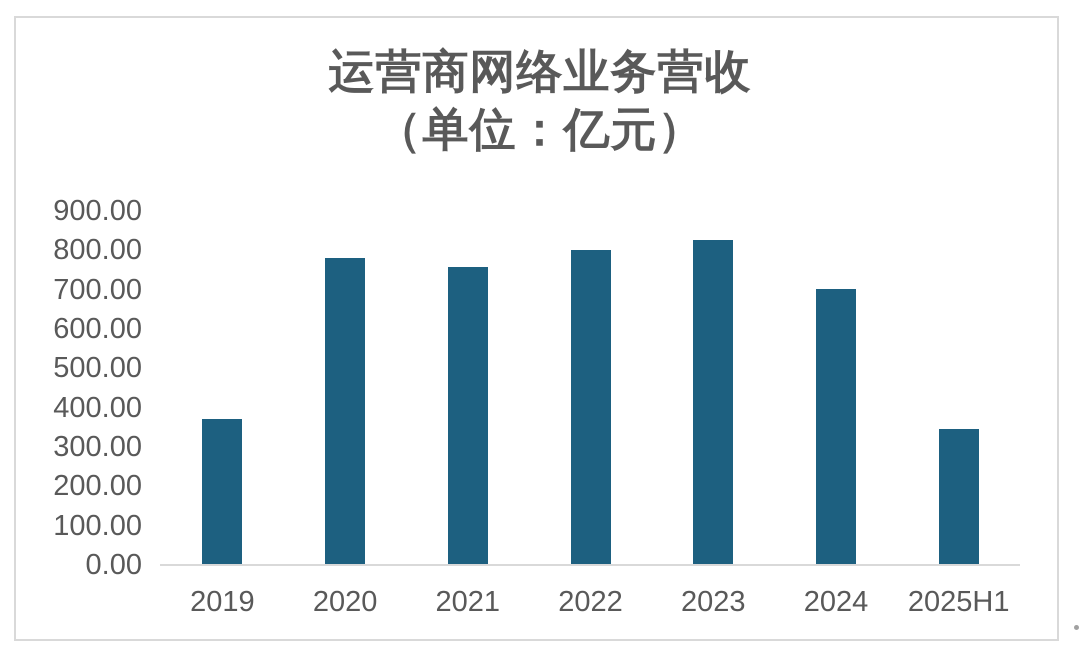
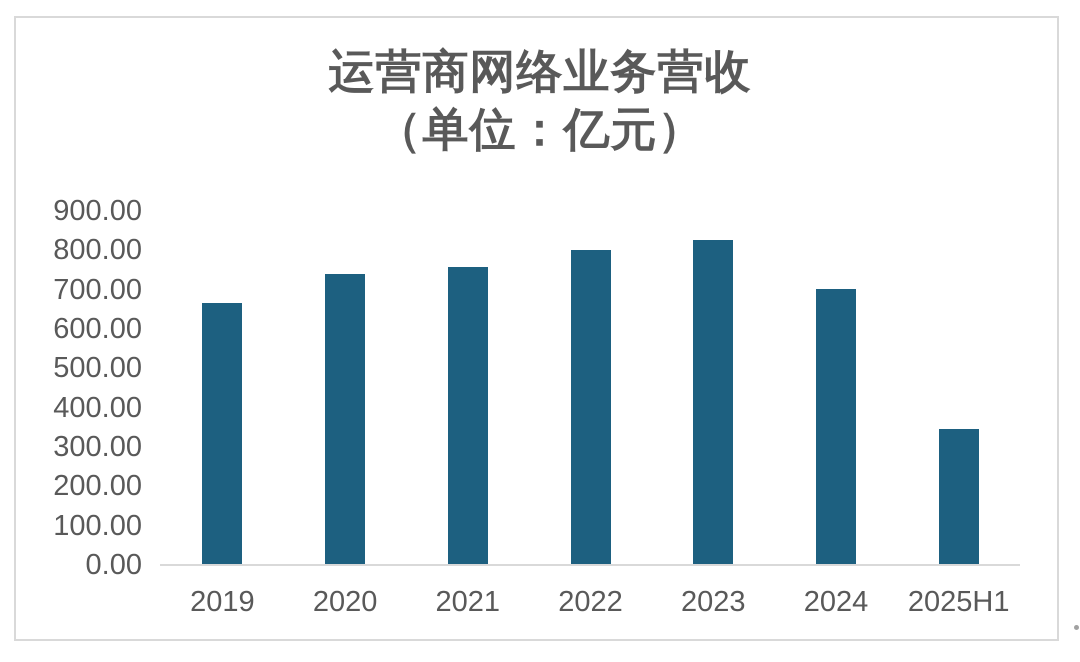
2019: 370 -> 660
2020: 780 -> 740
